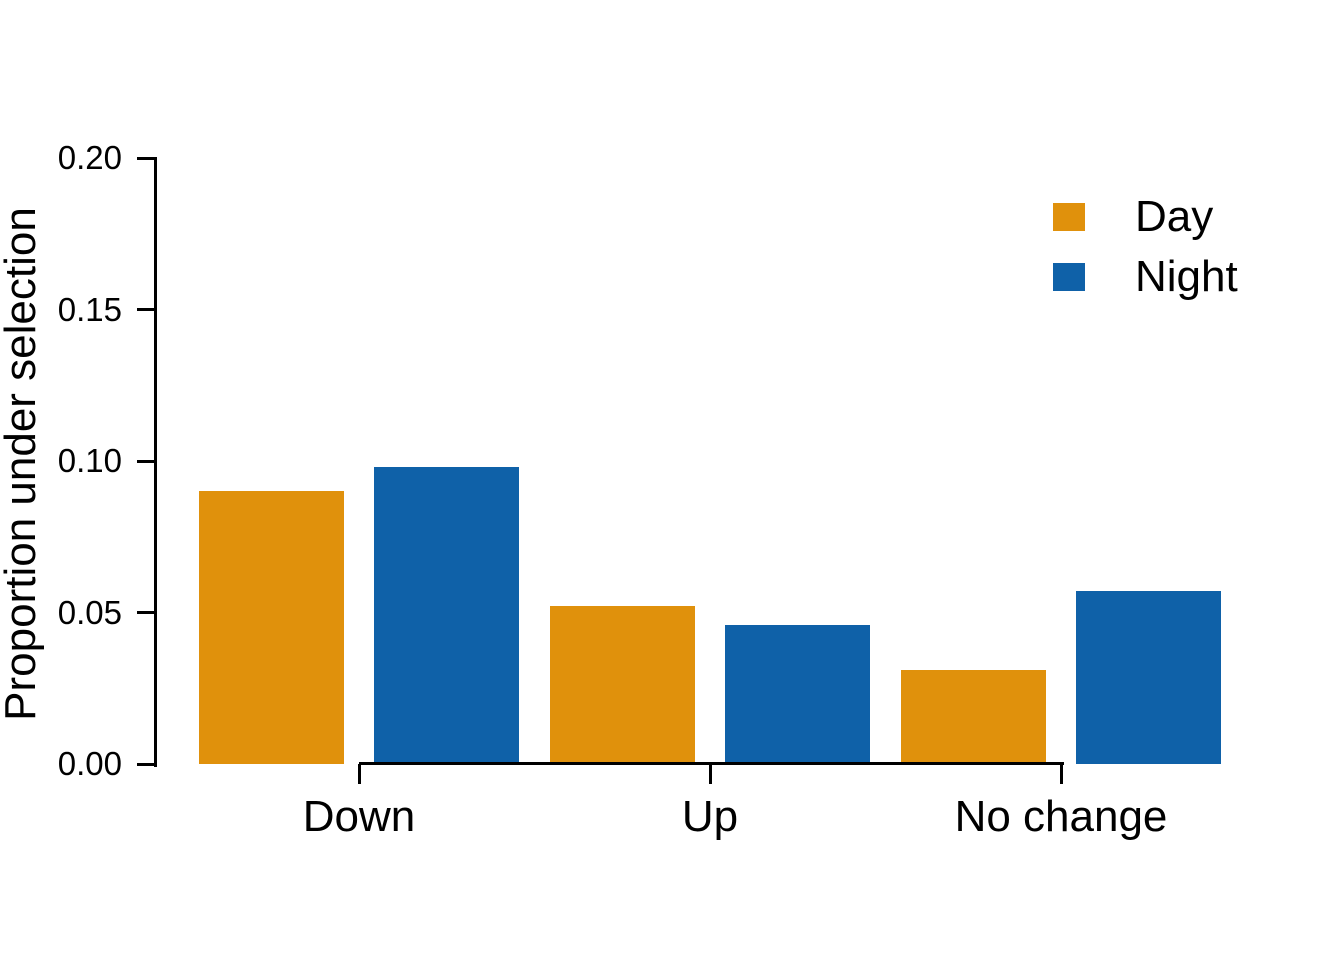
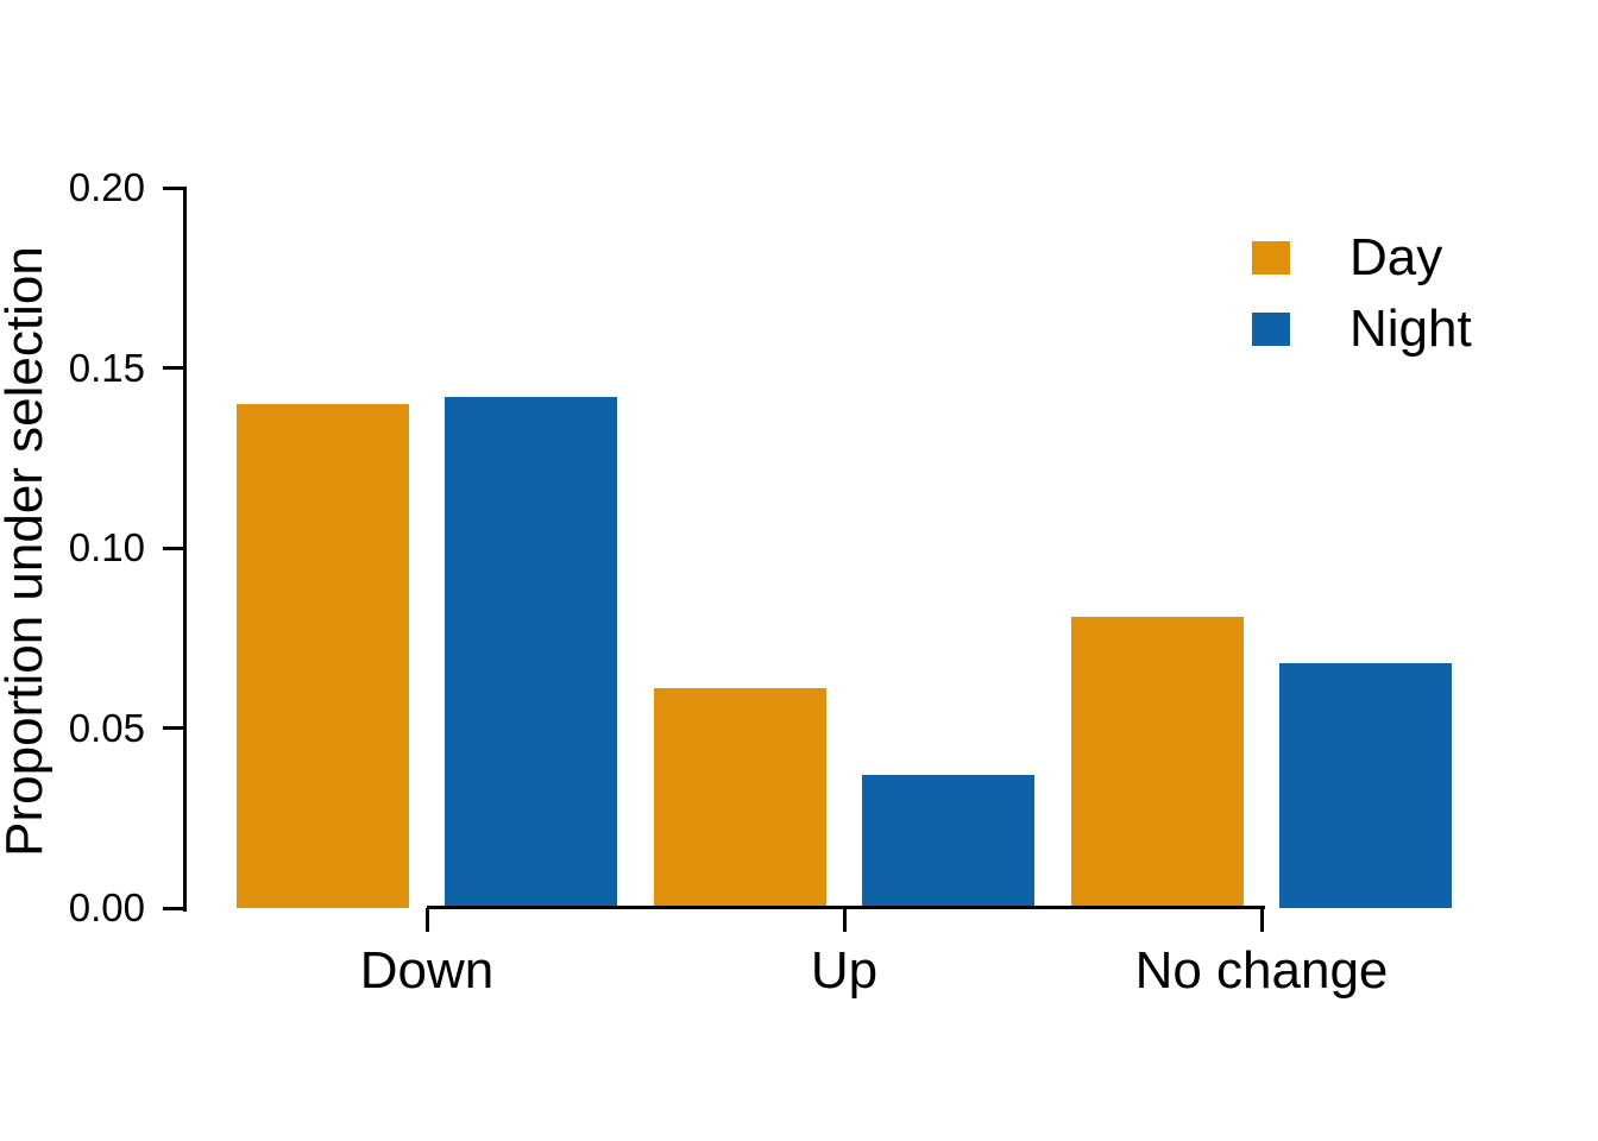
Day/Down: 0.090 -> 0.140
Night/Down: 0.098 -> 0.142
Day/Up: 0.052 -> 0.061
Night/Up: 0.046 -> 0.037
Day/No change: 0.031 -> 0.081
Night/No change: 0.057 -> 0.068
